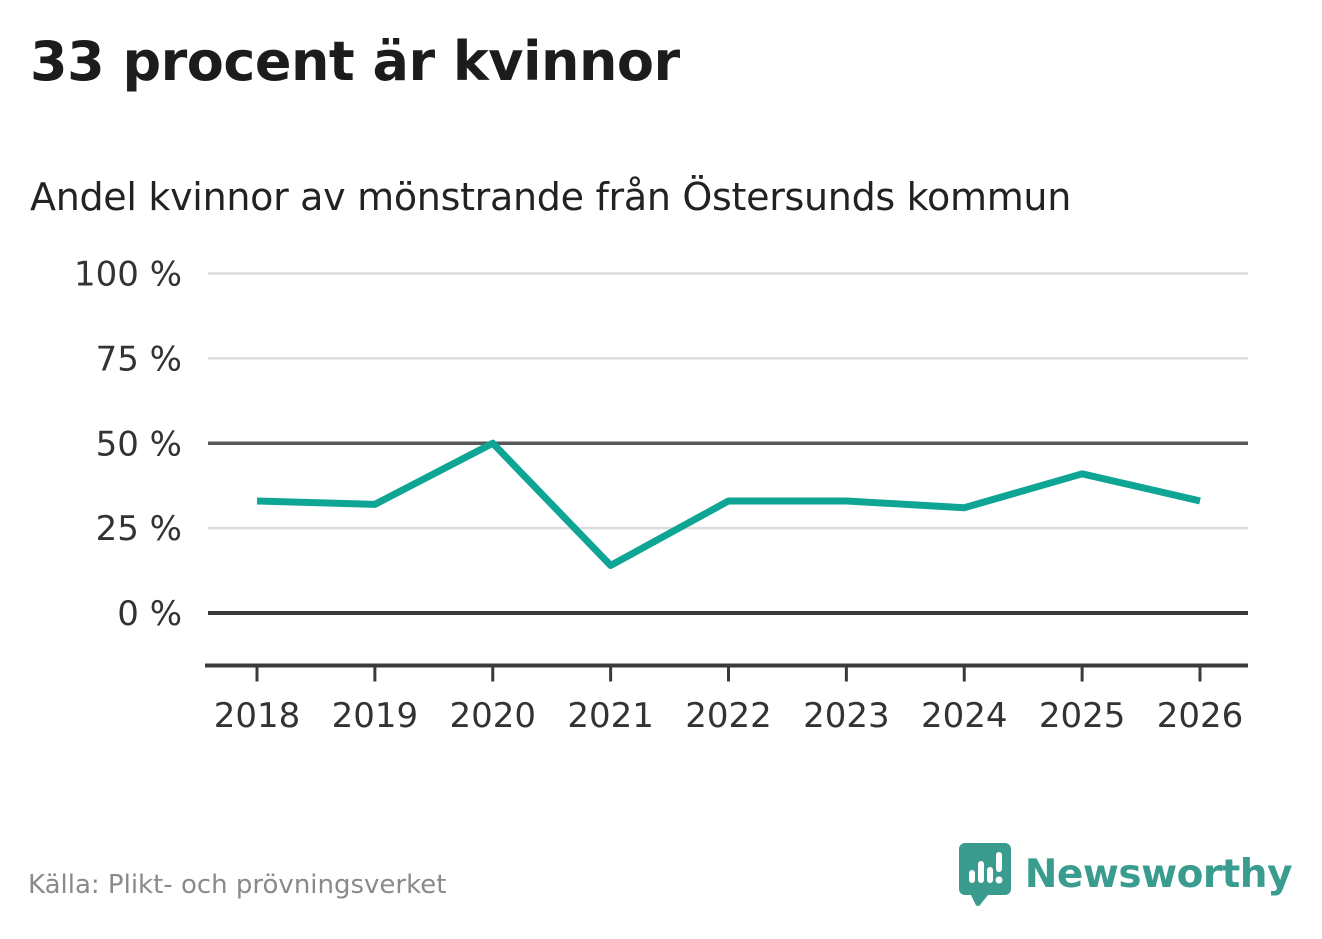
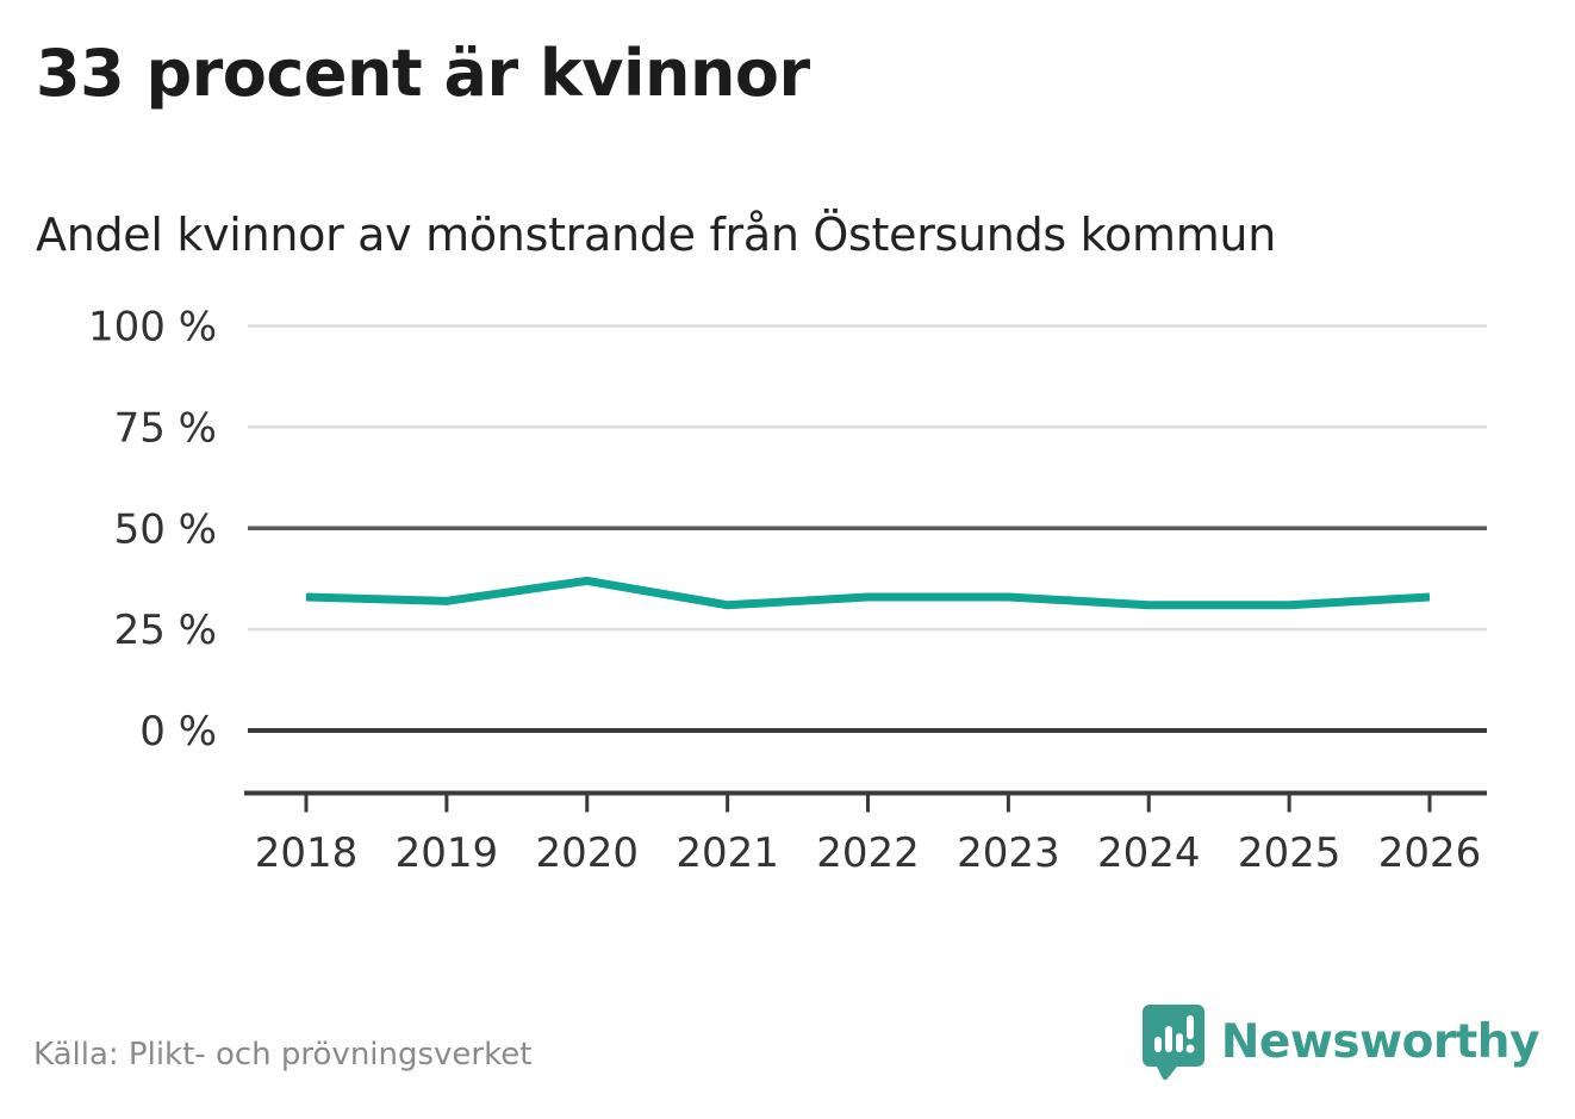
2020: 50% -> 37%
2021: 14% -> 31%
2025: 41% -> 31%
